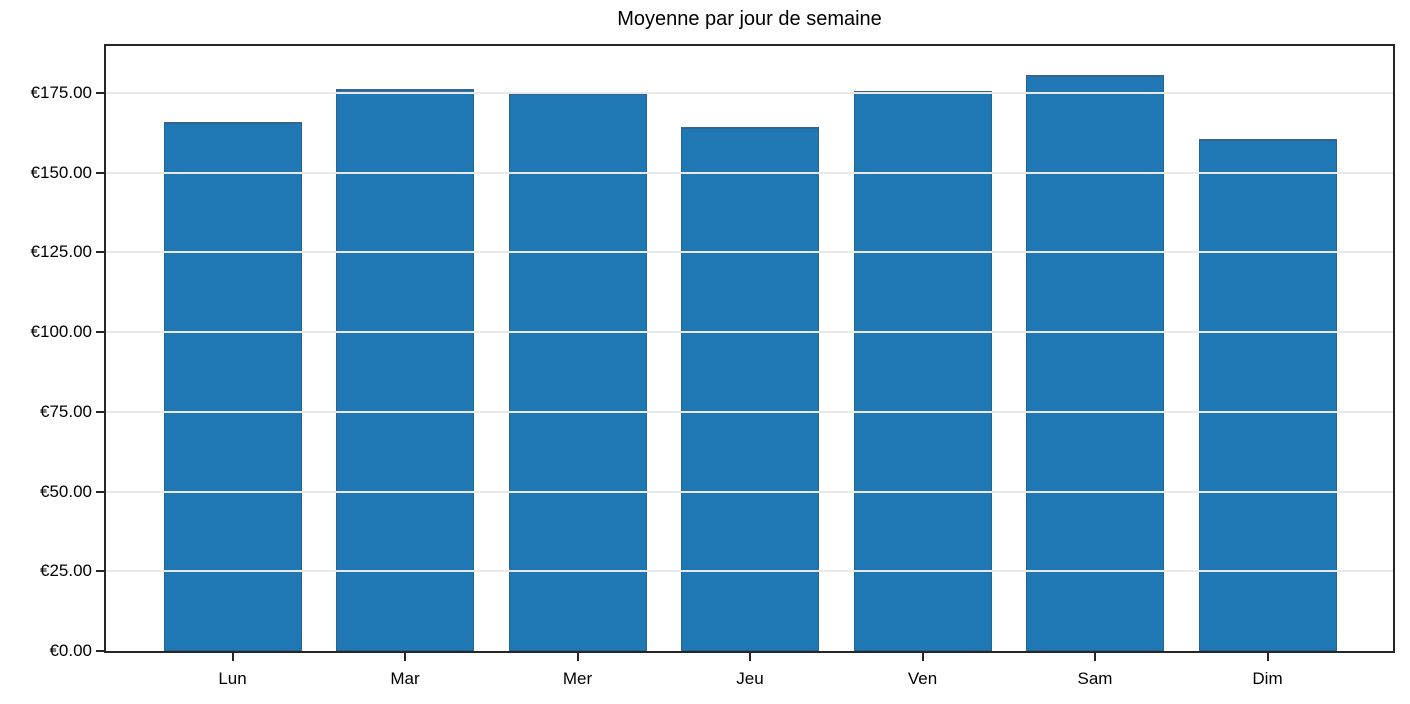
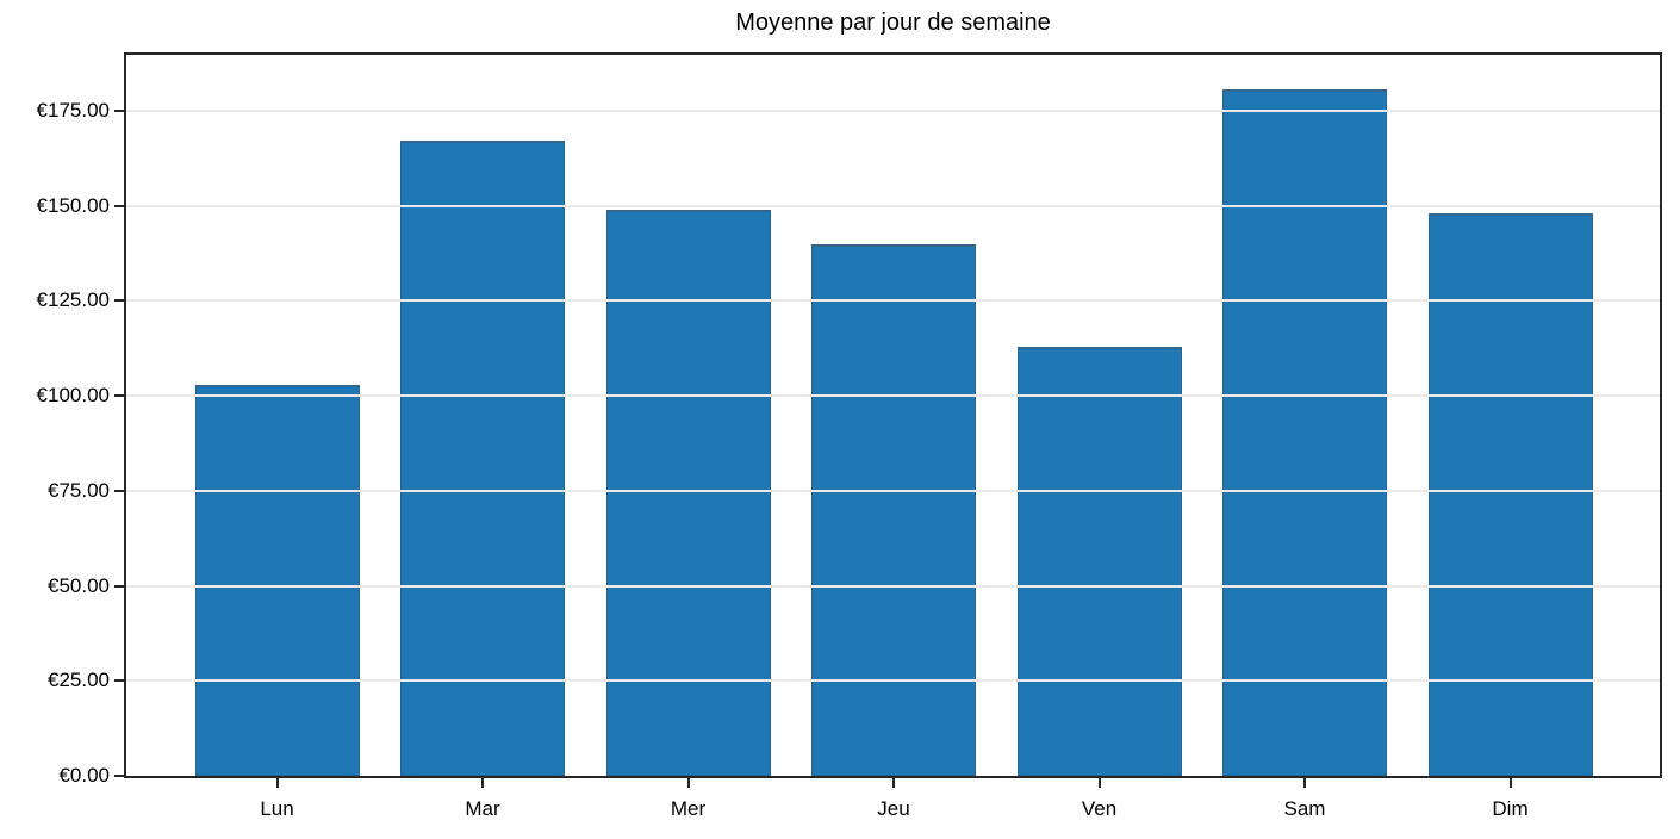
Lun: €166 -> €103
Mar: €176 -> €167
Mer: €175 -> €149
Jeu: €164 -> €140
Ven: €176 -> €113
Dim: €160 -> €148
